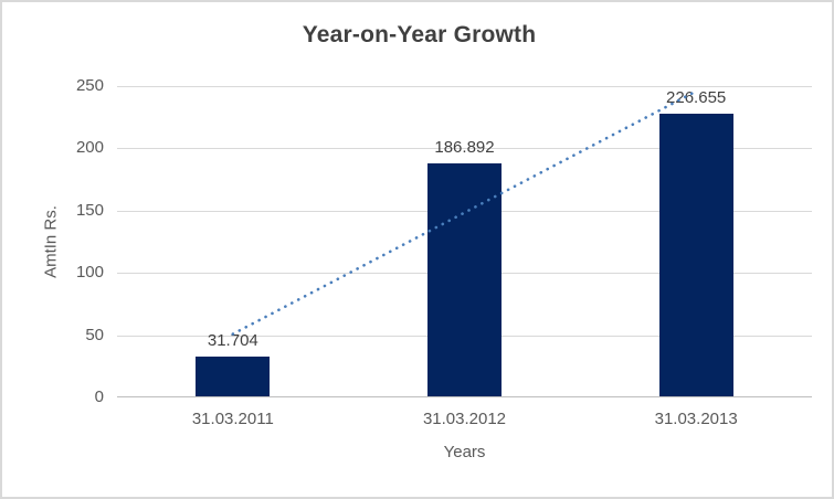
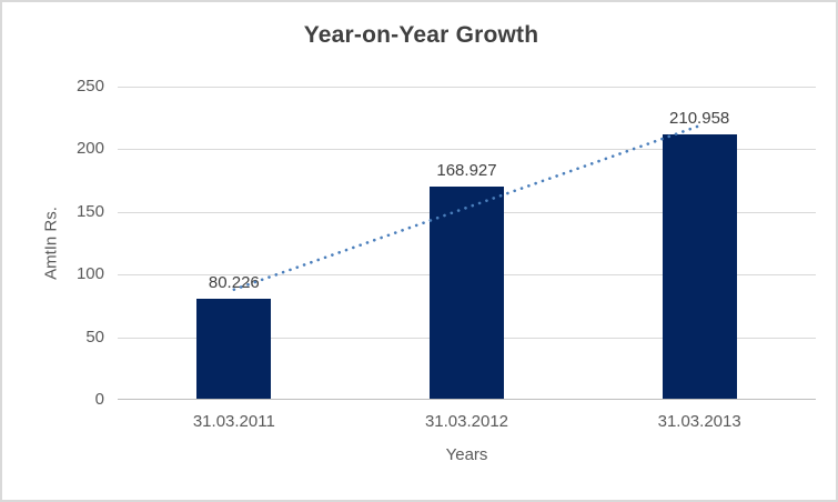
31.03.2011: 31.704 -> 80.226
31.03.2012: 186.892 -> 168.927
31.03.2013: 226.655 -> 210.958
